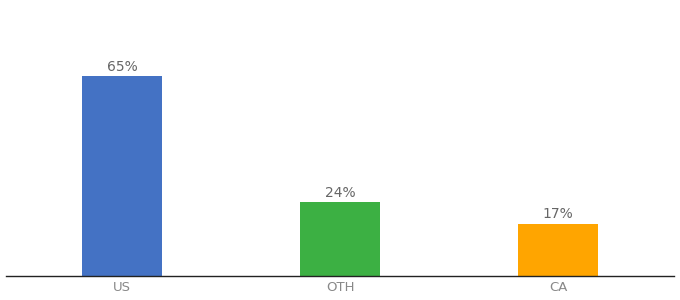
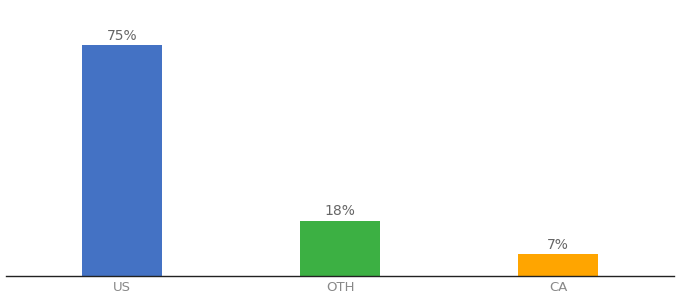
US: 65% -> 75%
OTH: 24% -> 18%
CA: 17% -> 7%
